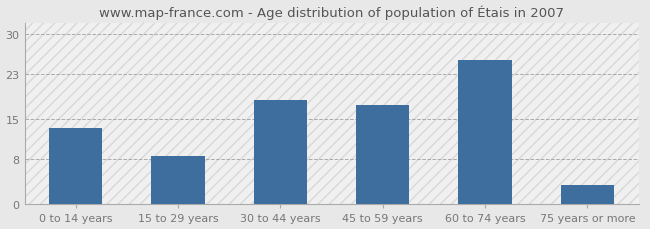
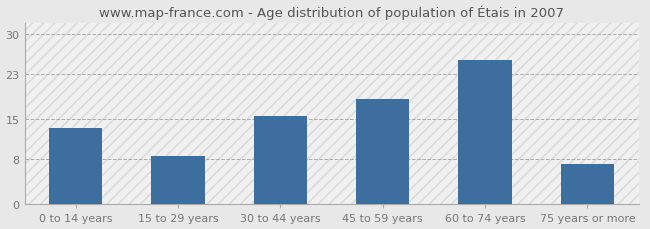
30 to 44 years: 18.5 -> 15.6
45 to 59 years: 17.5 -> 18.6
75 years or more: 3.5 -> 7.2
